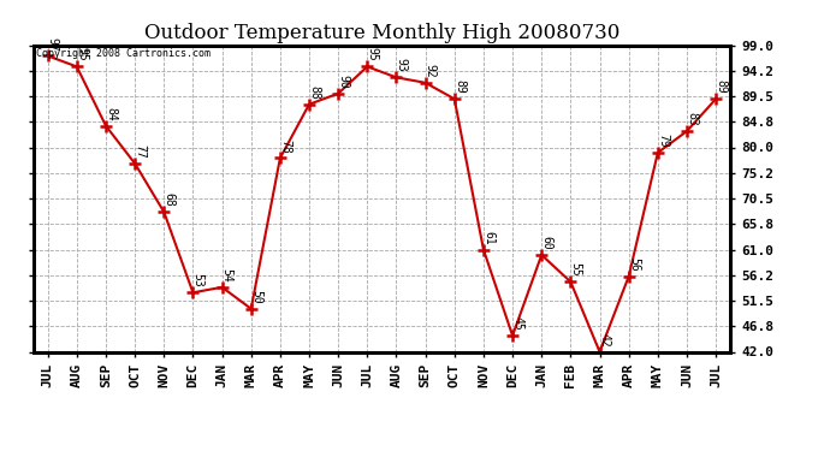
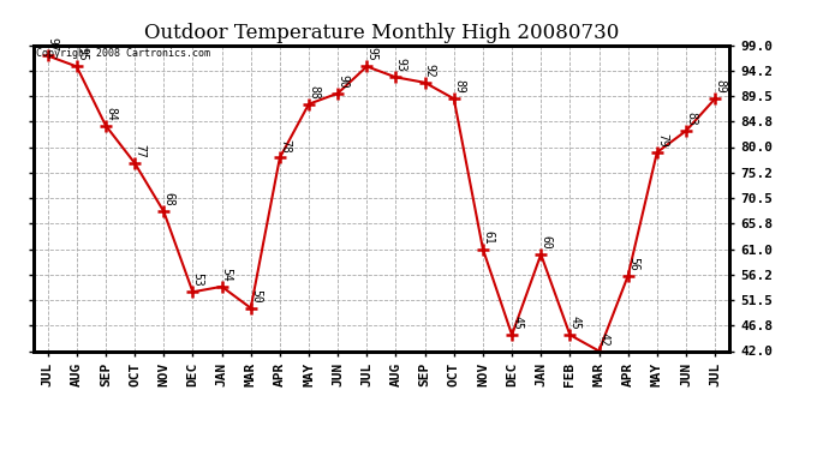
FEB: 55 -> 45
